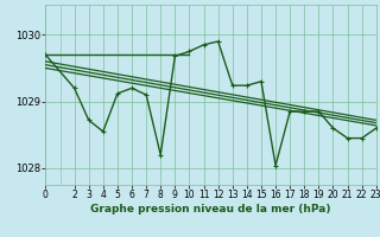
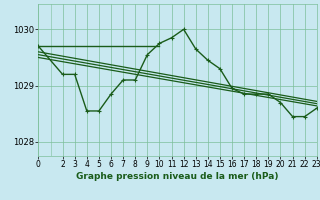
3: 1028.72 -> 1029.20
5: 1029.12 -> 1028.55
6: 1029.20 -> 1028.85
8: 1028.20 -> 1029.10
9: 1029.68 -> 1029.55
12: 1029.90 -> 1030.00
13: 1029.24 -> 1029.65
14: 1029.24 -> 1029.45
16: 1028.04 -> 1028.95
20: 1028.60 -> 1028.70
